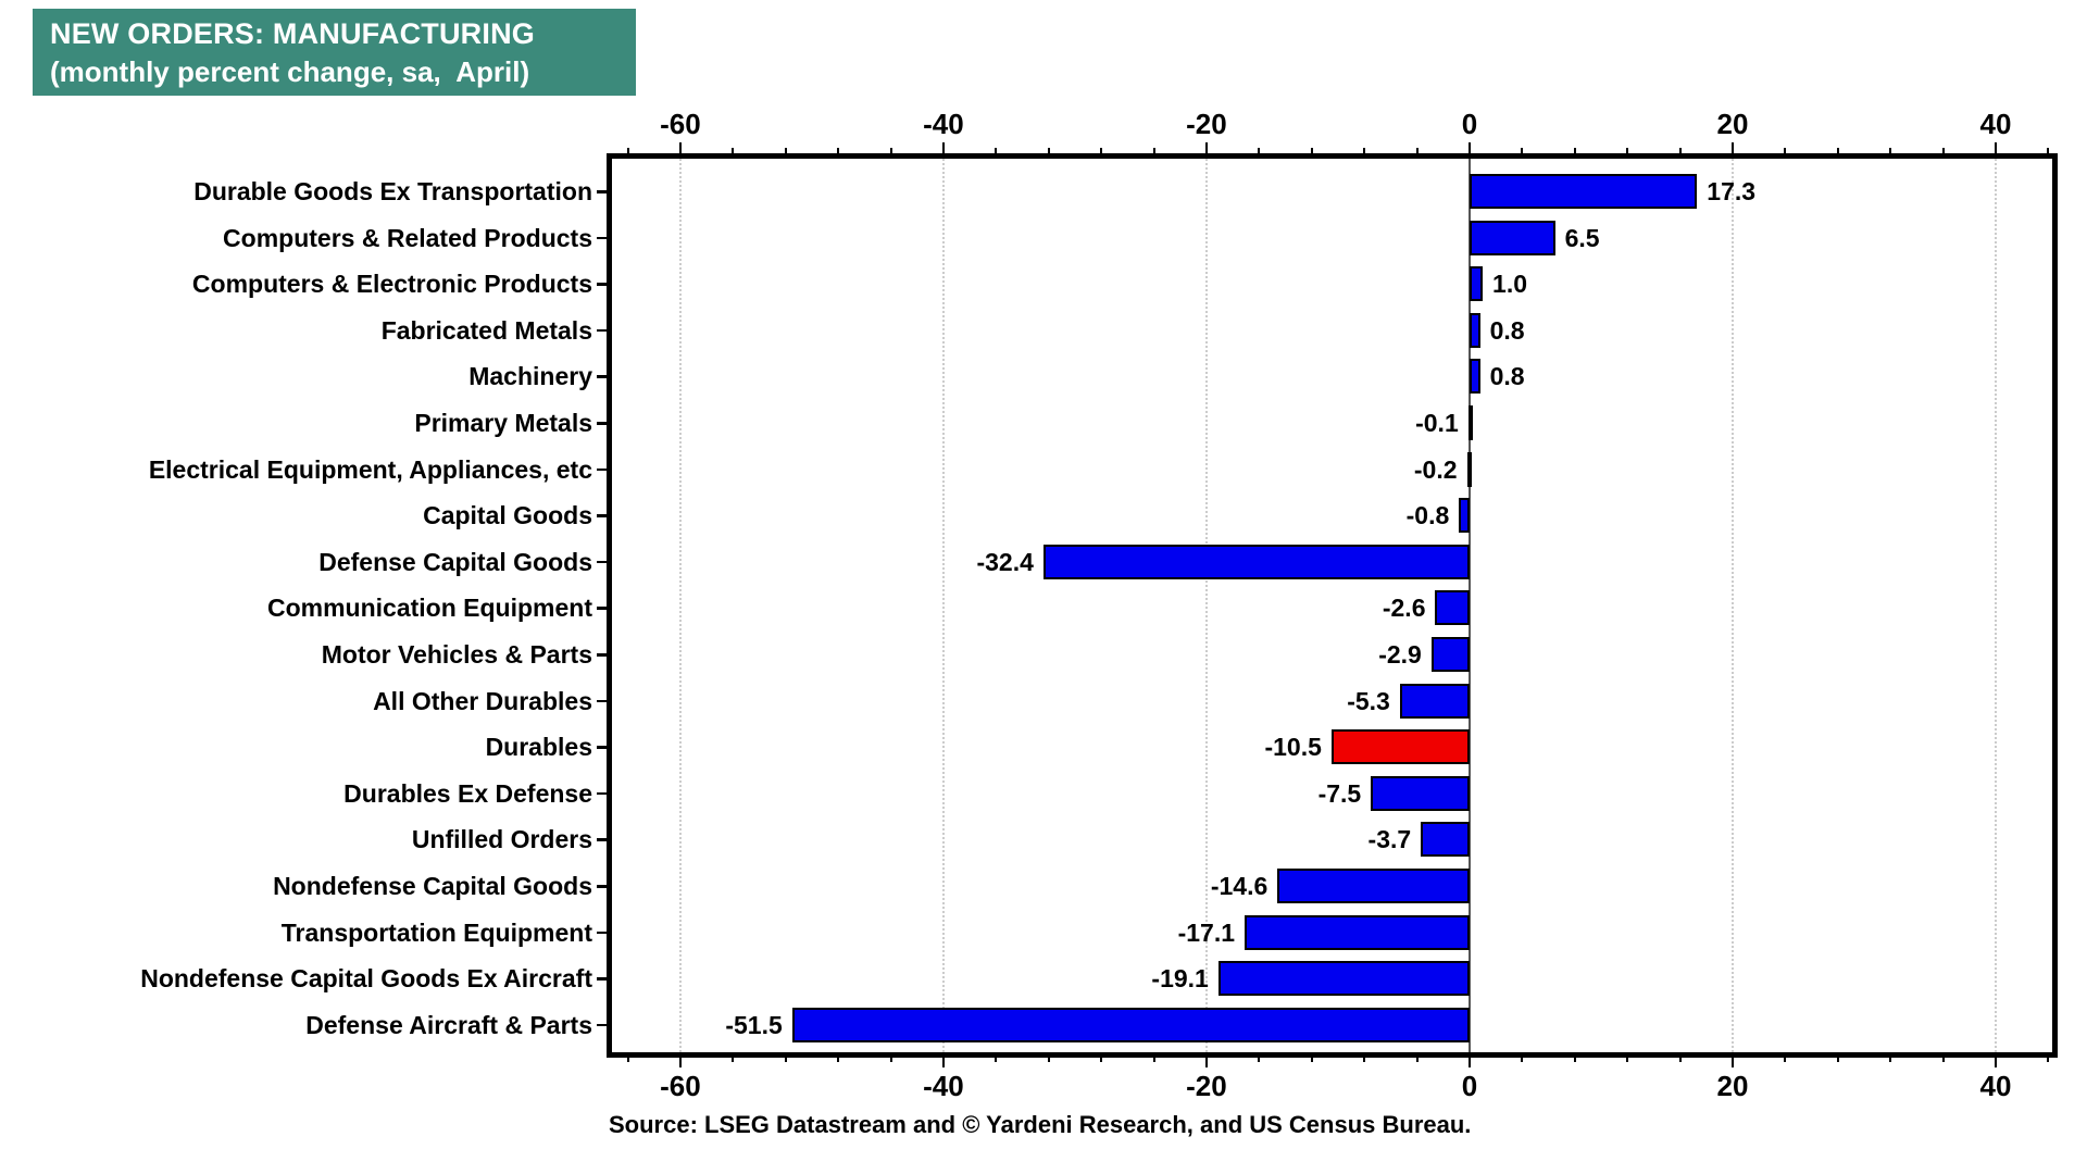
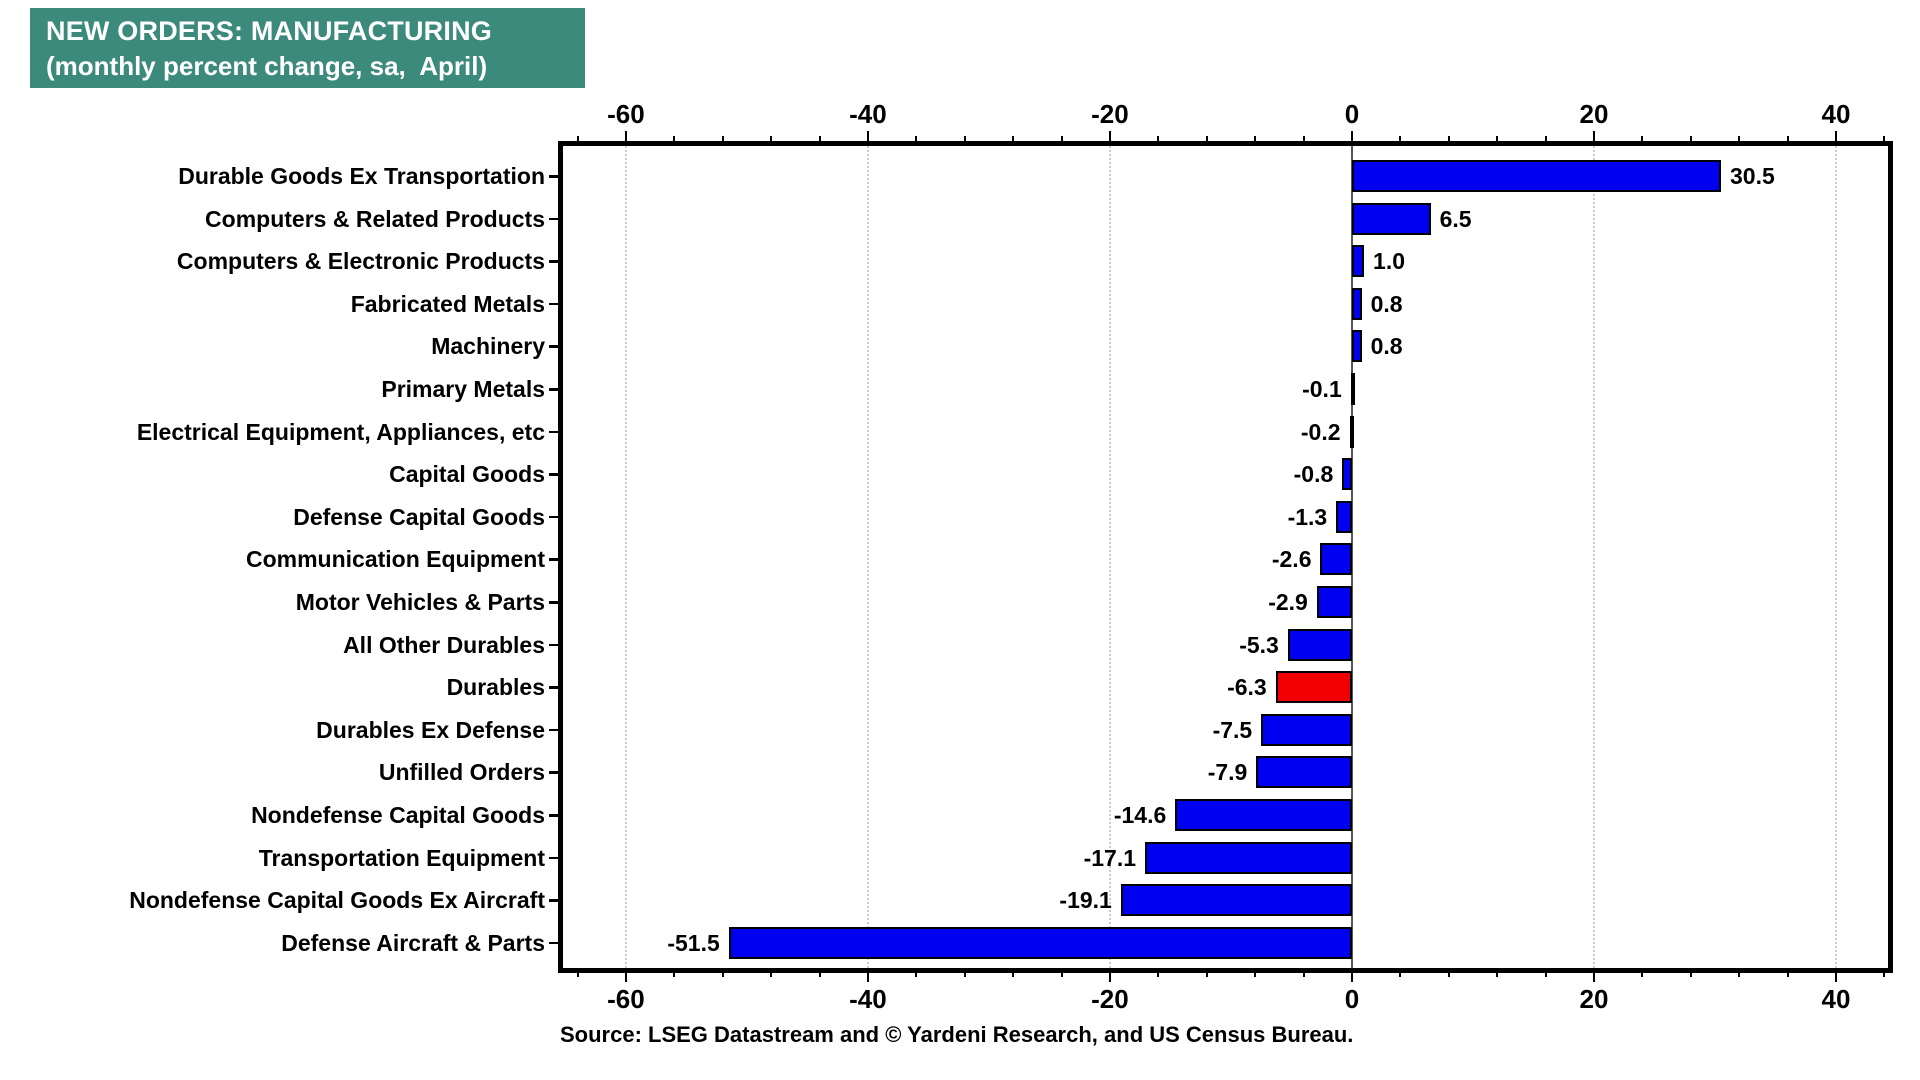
Durable Goods Ex Transportation: 17.3 -> 30.5
Defense Capital Goods: -32.4 -> -1.3
Durables: -10.5 -> -6.3
Unfilled Orders: -3.7 -> -7.9
